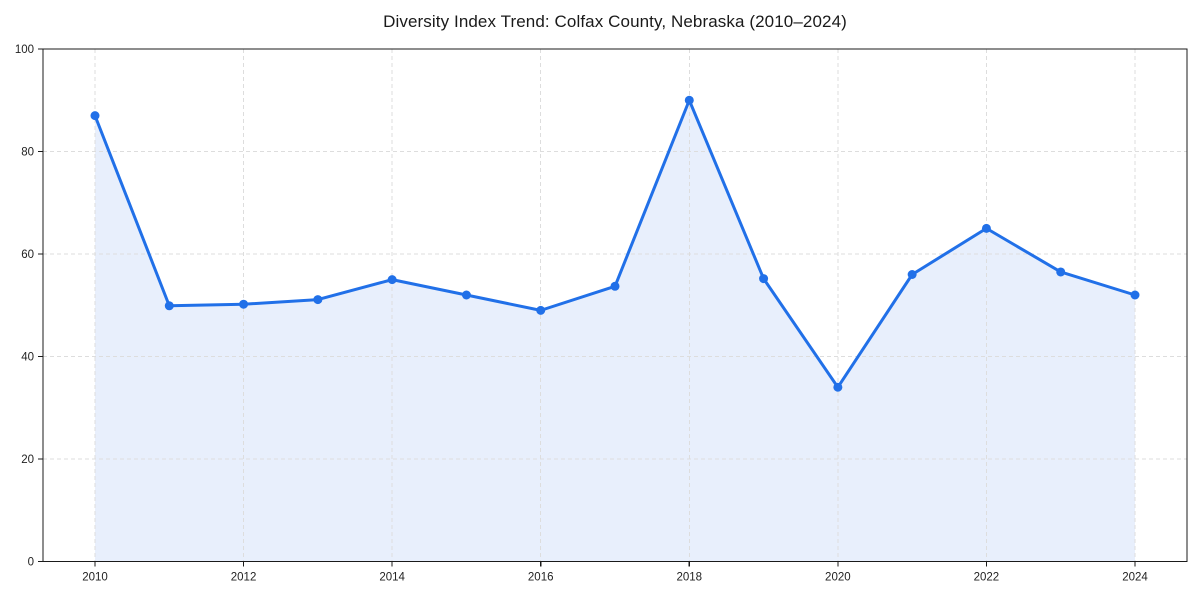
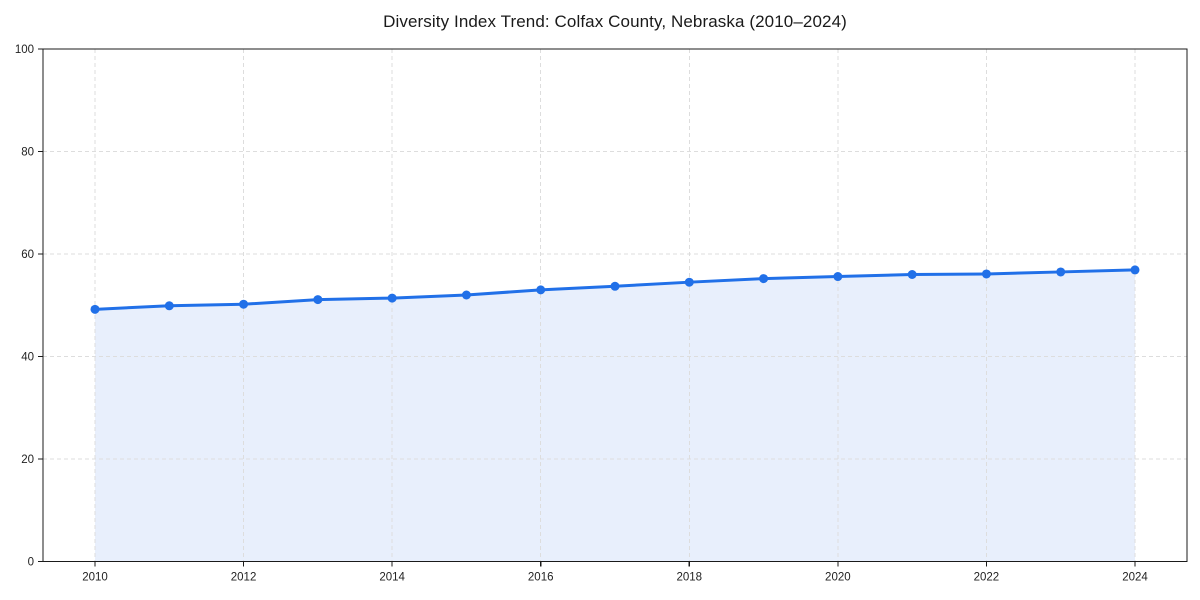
2010: 87 -> 49
2014: 55 -> 51
2016: 49 -> 53
2018: 90 -> 54
2020: 34 -> 56
2022: 65 -> 56
2024: 52 -> 57
